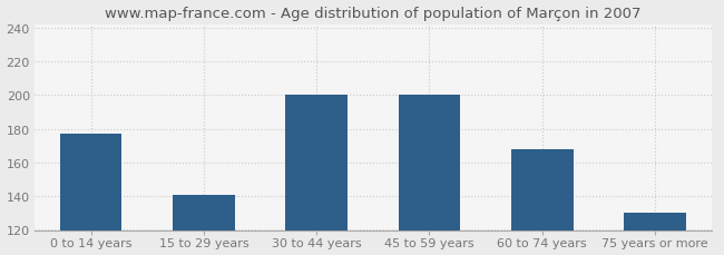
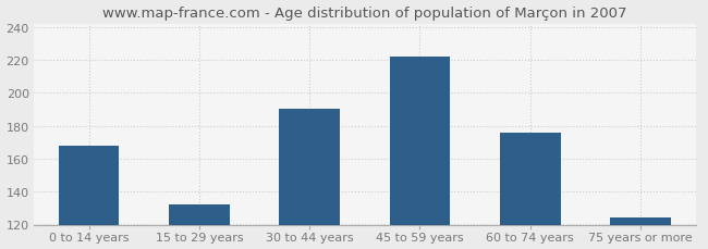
0 to 14 years: 177 -> 168
15 to 29 years: 141 -> 132
30 to 44 years: 200 -> 190
45 to 59 years: 200 -> 222
60 to 74 years: 168 -> 176
75 years or more: 130 -> 124
